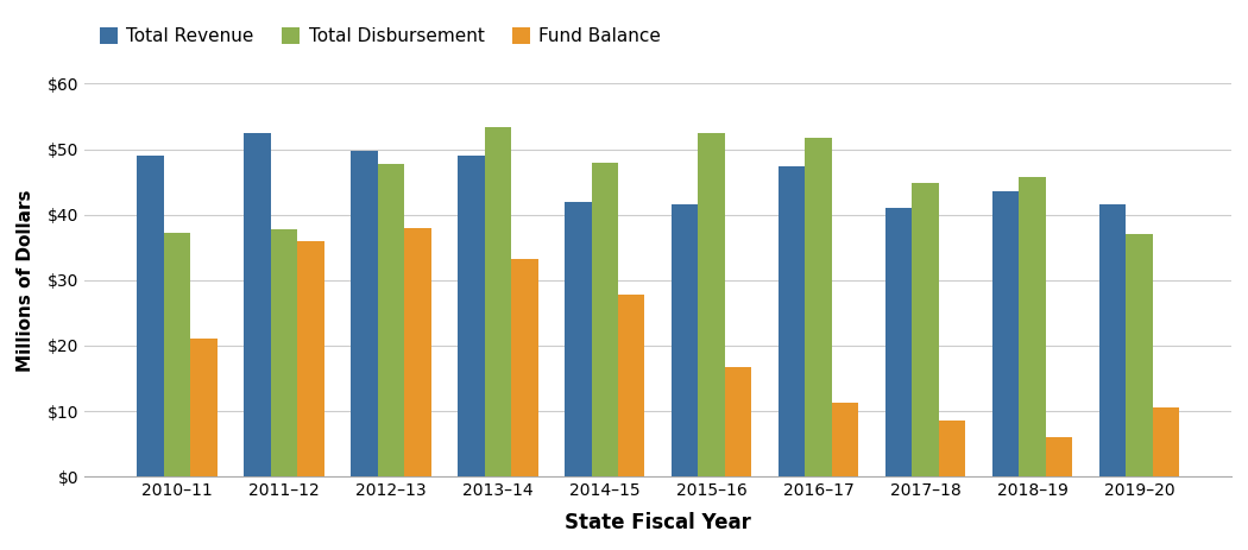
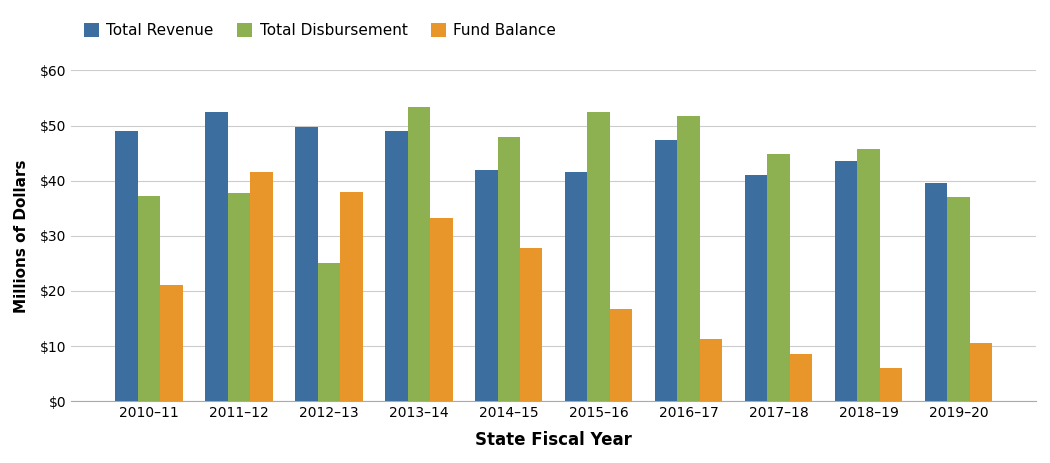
Fund Balance/2011–12: $36.0 -> $41.6
Total Disbursement/2012–13: $47.8 -> $25.0
Total Revenue/2019–20: $41.5 -> $39.6
